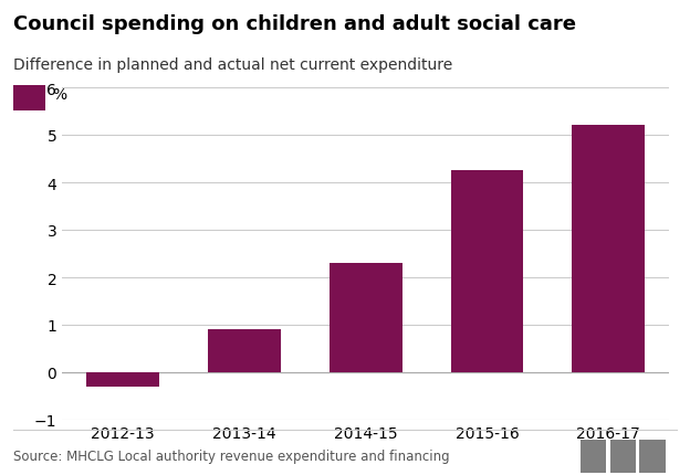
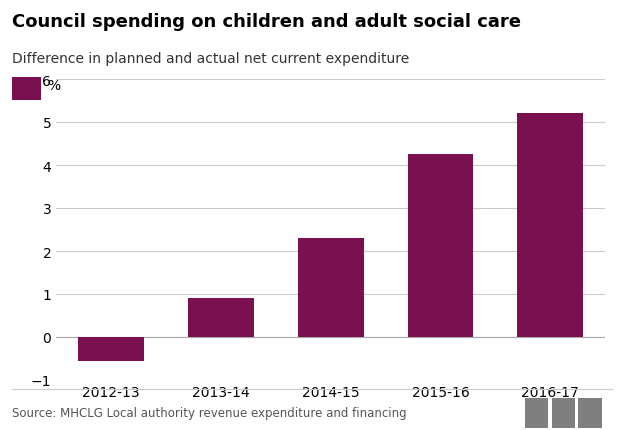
2012-13: -0.30 -> -0.55
